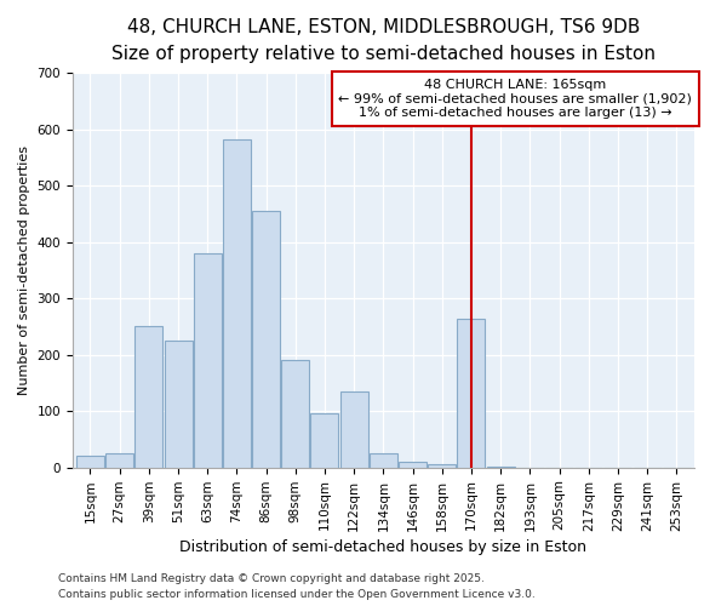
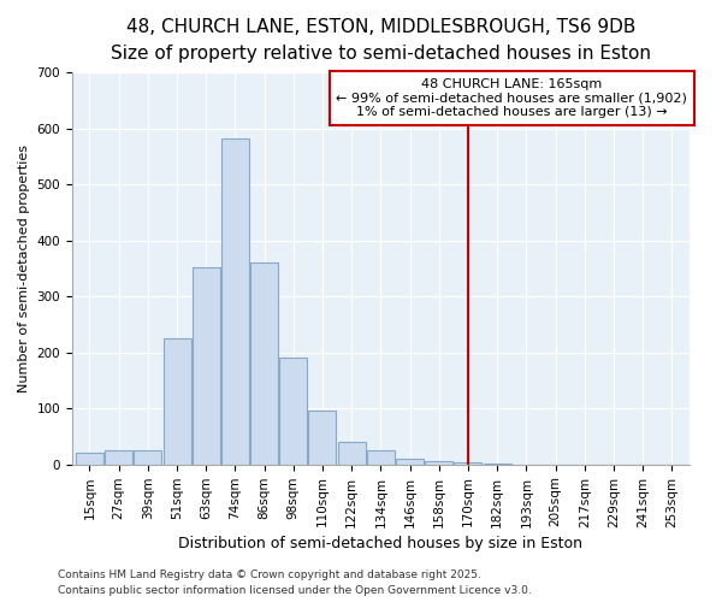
39sqm: 250 -> 25
63sqm: 380 -> 353
86sqm: 455 -> 360
122sqm: 135 -> 40
170sqm: 265 -> 3
